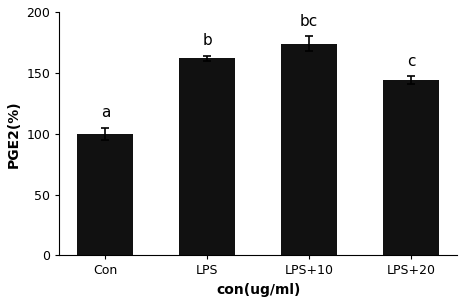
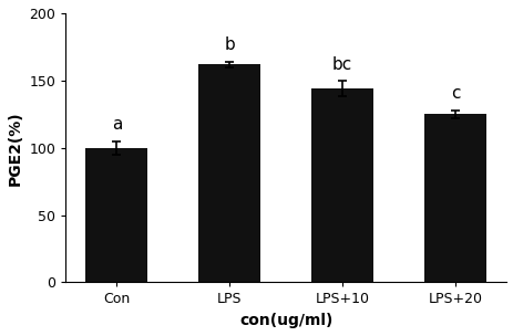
LPS+10: 174 -> 144
LPS+20: 144 -> 125
